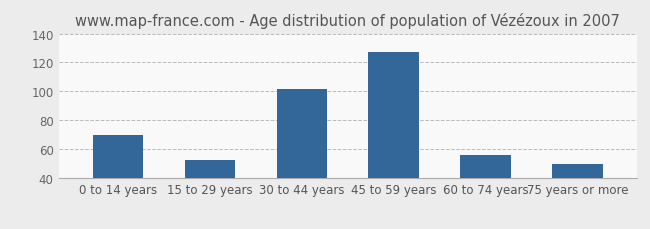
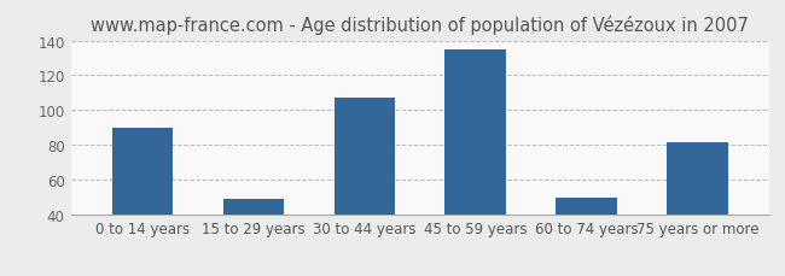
0 to 14 years: 70 -> 90
15 to 29 years: 53 -> 49
30 to 44 years: 102 -> 107
45 to 59 years: 127 -> 135
60 to 74 years: 56 -> 50
75 years or more: 50 -> 82
